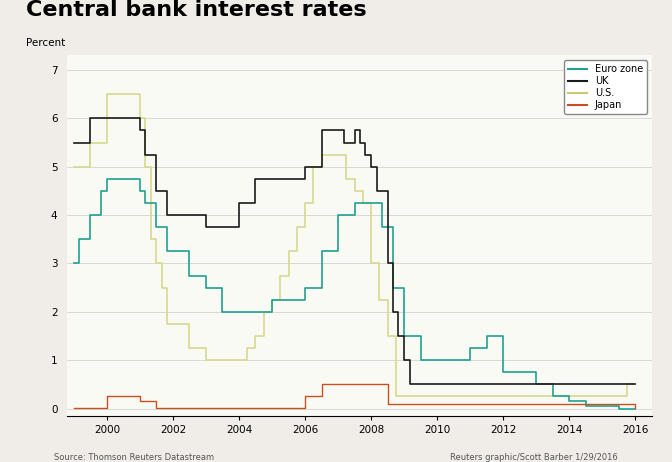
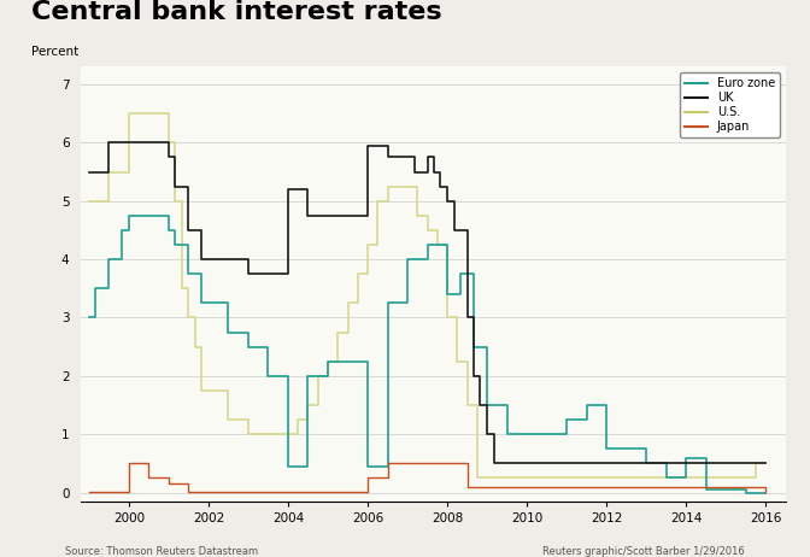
Japan/2000: 0.25 -> 0.50
Euro zone/2004: 2.00 -> 0.45
UK/2004: 4.25 -> 5.20
Euro zone/2006: 2.50 -> 0.45
UK/2006: 5.00 -> 5.95
Euro zone/2008: 4.25 -> 3.40
Euro zone/2014: 0.15 -> 0.60
